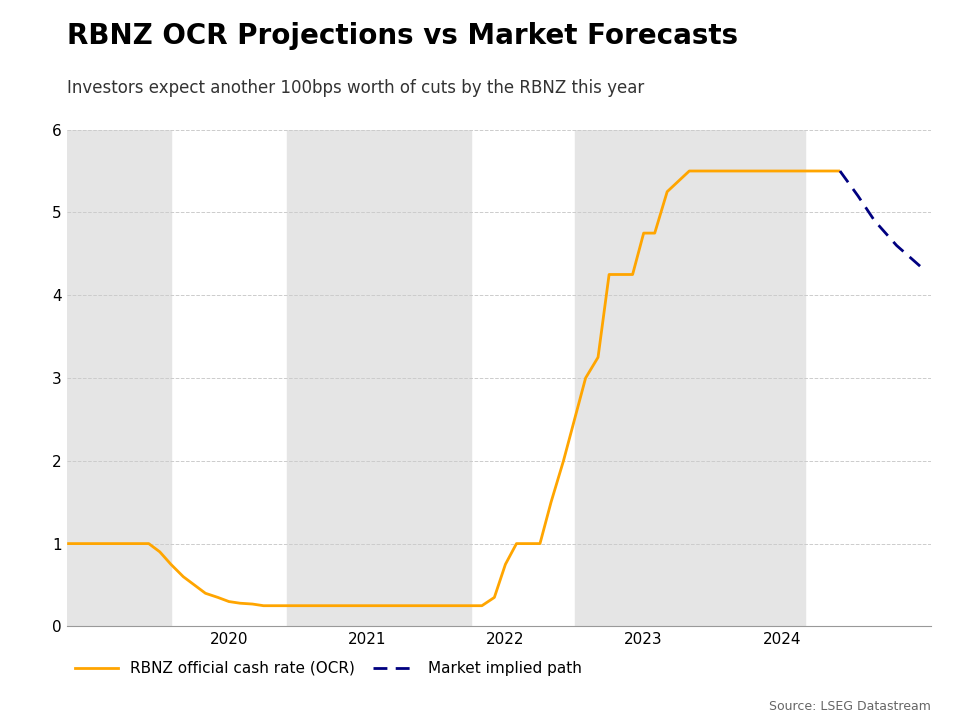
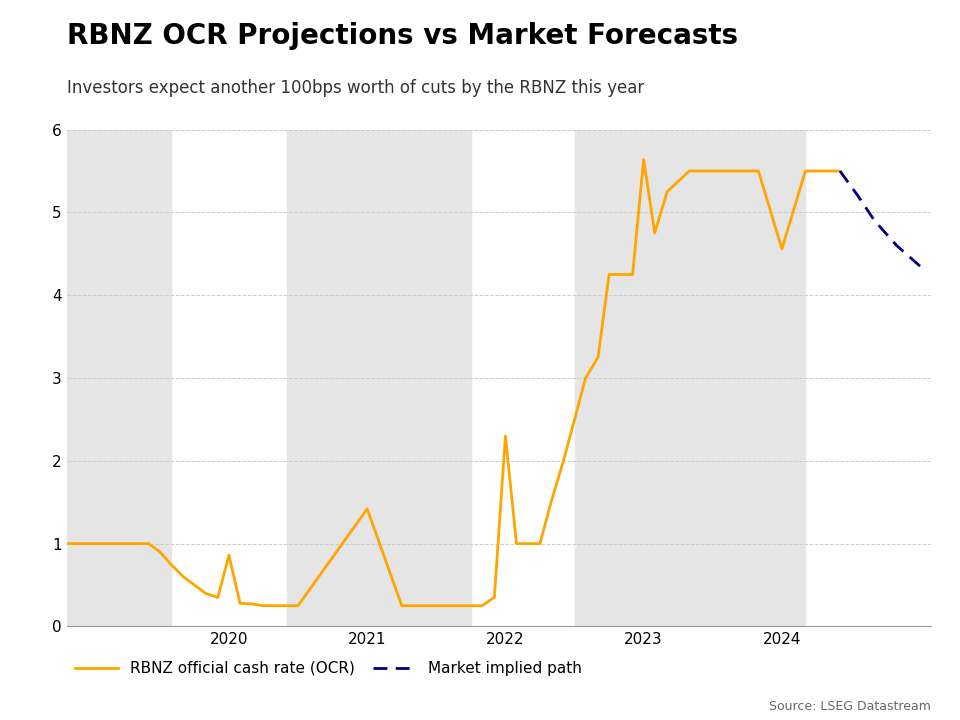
RBNZ official cash rate (OCR)/2020: 0.30 -> 0.86
RBNZ official cash rate (OCR)/2021: 0.25 -> 1.42
RBNZ official cash rate (OCR)/2022: 0.75 -> 2.30
RBNZ official cash rate (OCR)/2023: 4.75 -> 5.64
RBNZ official cash rate (OCR)/2024: 5.50 -> 4.56
